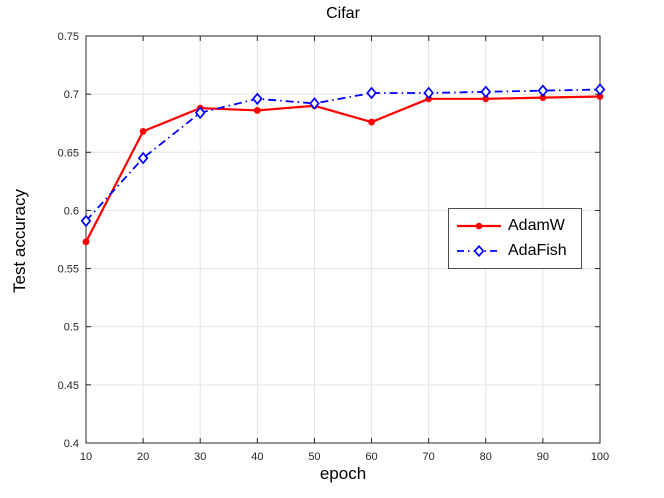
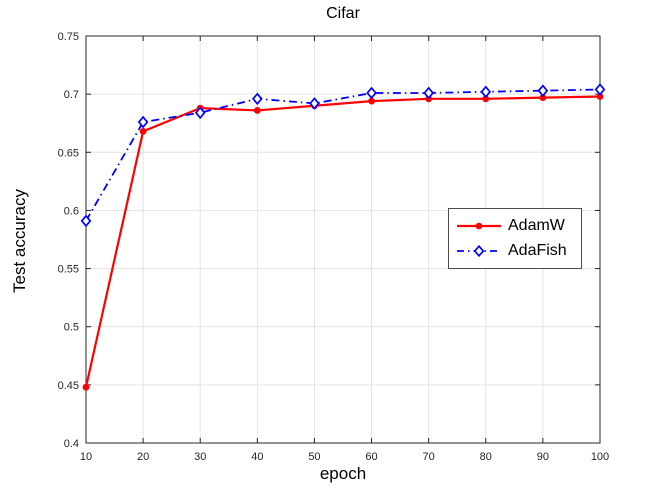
AdamW/10: 0.573 -> 0.448
AdaFish/20: 0.645 -> 0.676
AdamW/60: 0.676 -> 0.694
